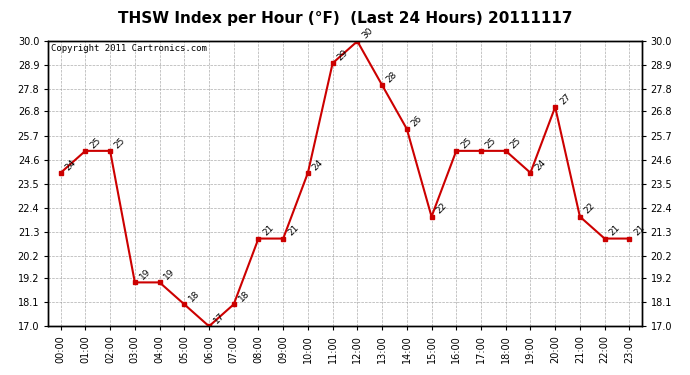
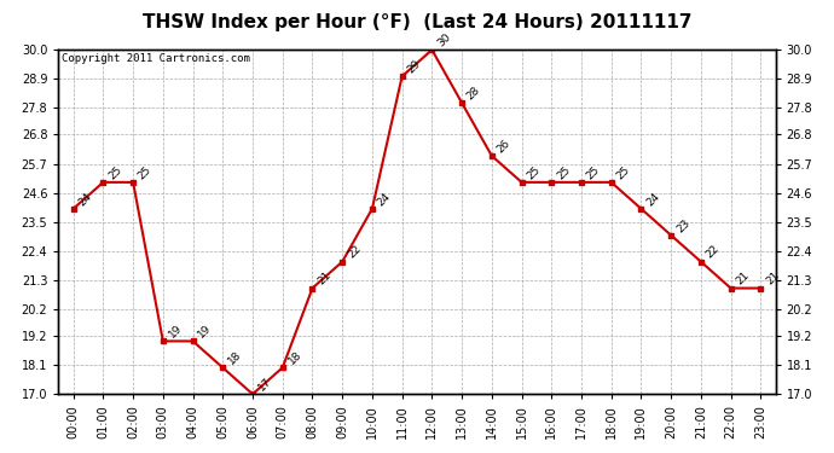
09:00: 21 -> 22
15:00: 22 -> 25
20:00: 27 -> 23
